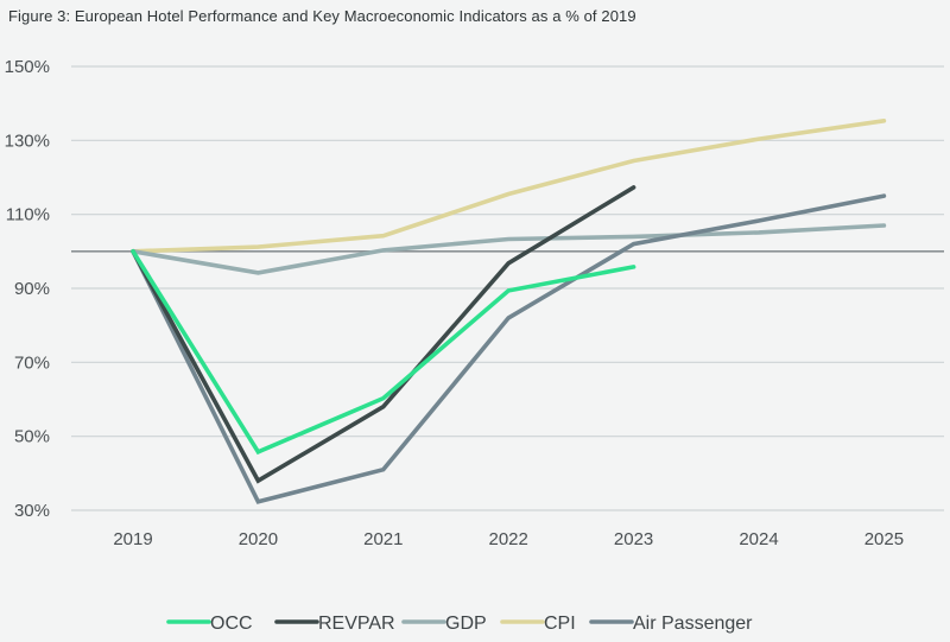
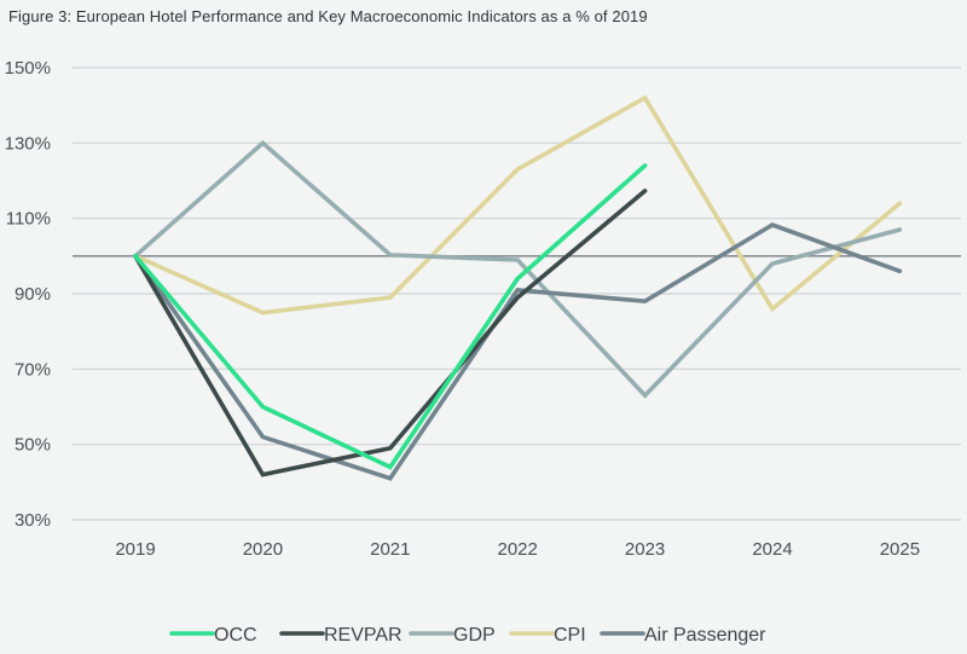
OCC/2020: 46% -> 60%
REVPAR/2020: 38% -> 42%
GDP/2020: 94% -> 130%
CPI/2020: 101% -> 85%
Air Passenger/2020: 32% -> 52%
OCC/2021: 60% -> 44%
REVPAR/2021: 58% -> 49%
CPI/2021: 104% -> 89%
OCC/2022: 89% -> 94%
REVPAR/2022: 97% -> 89%
GDP/2022: 103% -> 99%
CPI/2022: 116% -> 123%
Air Passenger/2022: 82% -> 91%
OCC/2023: 96% -> 124%
GDP/2023: 104% -> 63%
CPI/2023: 124% -> 142%
Air Passenger/2023: 102% -> 88%
GDP/2024: 105% -> 98%
CPI/2024: 130% -> 86%
CPI/2025: 135% -> 114%
Air Passenger/2025: 115% -> 96%
